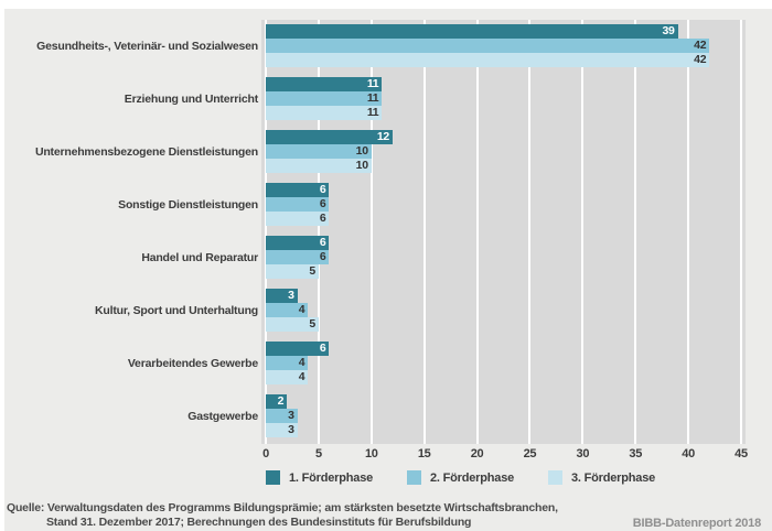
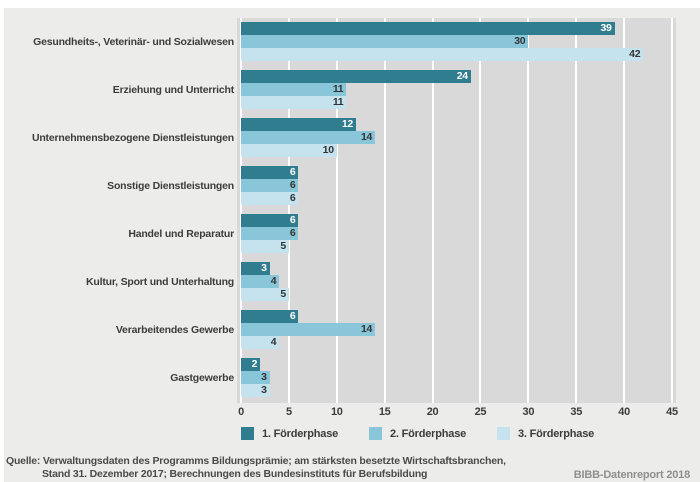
2. Förderphase/Gesundheits-, Veterinär- und Sozialwesen: 42 -> 30
1. Förderphase/Erziehung und Unterricht: 11 -> 24
2. Förderphase/Unternehmensbezogene Dienstleistungen: 10 -> 14
2. Förderphase/Verarbeitendes Gewerbe: 4 -> 14
